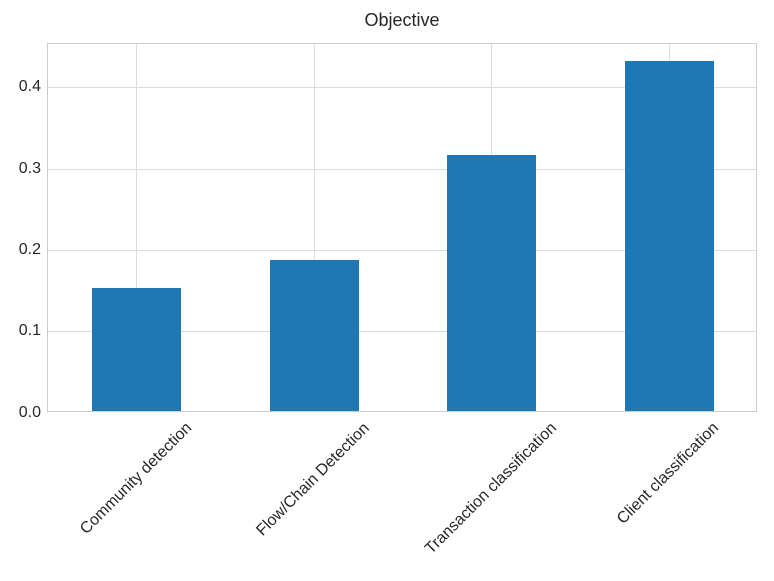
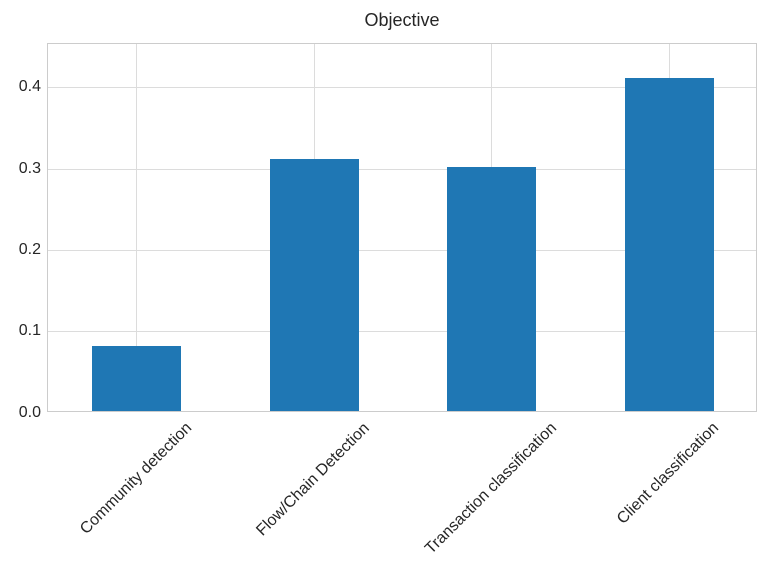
Community detection: 0.15 -> 0.08
Flow/Chain Detection: 0.19 -> 0.31
Transaction classification: 0.32 -> 0.30
Client classification: 0.43 -> 0.41
